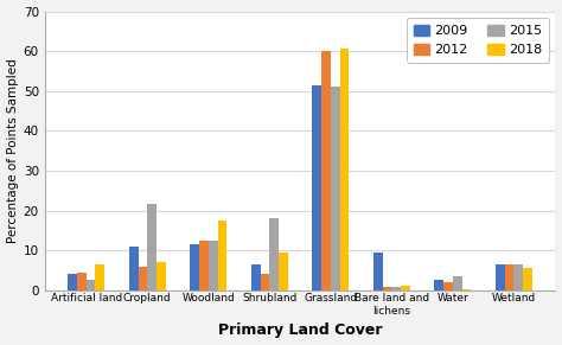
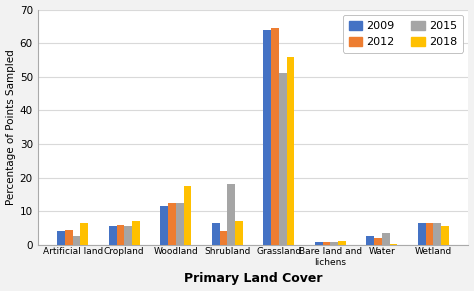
2009/Cropland: 11.0 -> 5.5
2015/Cropland: 21.5 -> 5.5
2018/Shrubland: 9.5 -> 7.0
2009/Grassland: 51.5 -> 64.0
2012/Grassland: 60.0 -> 64.5
2018/Grassland: 60.5 -> 56.0
2009/Bare land and lichens: 9.5 -> 0.8
